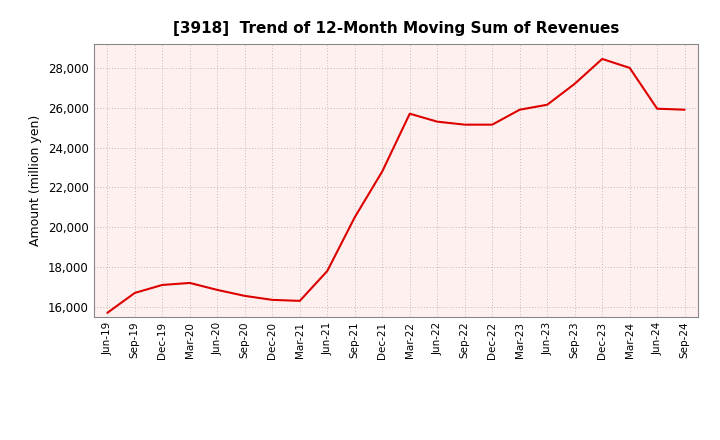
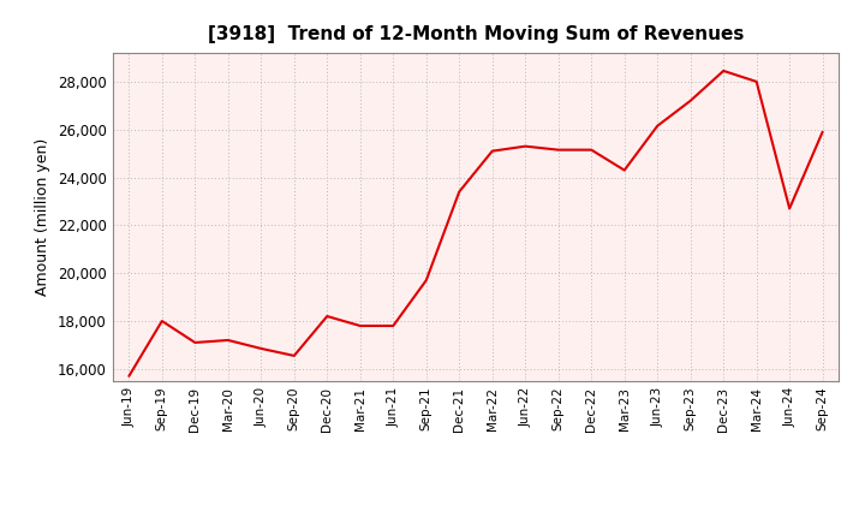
Sep-19: 16,700 -> 18,000
Dec-20: 16,400 -> 18,200
Mar-21: 16,300 -> 17,800
Sep-21: 20,500 -> 19,700
Dec-21: 22,800 -> 23,400
Mar-22: 25,700 -> 25,100
Mar-23: 25,900 -> 24,300
Jun-24: 26,000 -> 22,700
